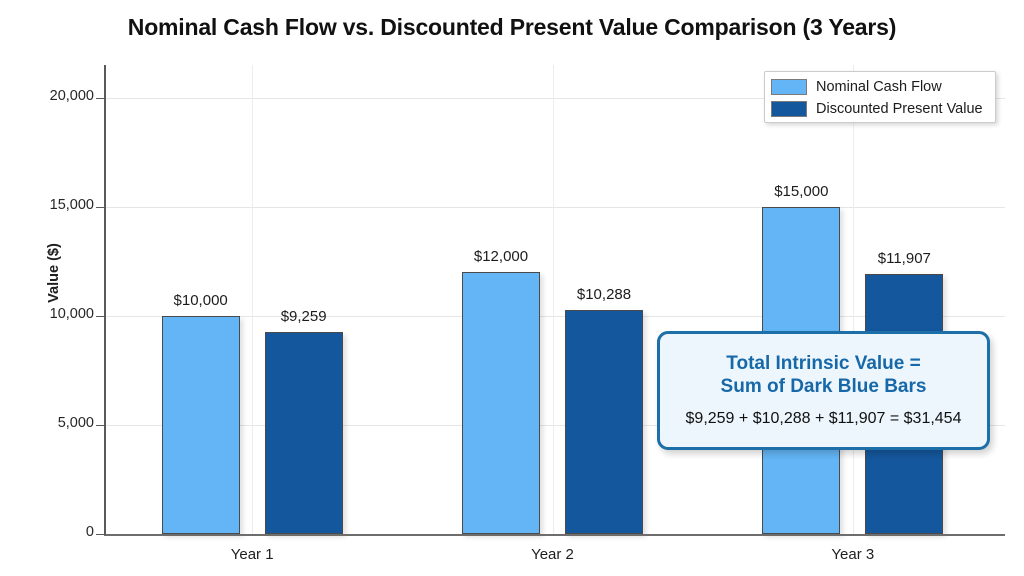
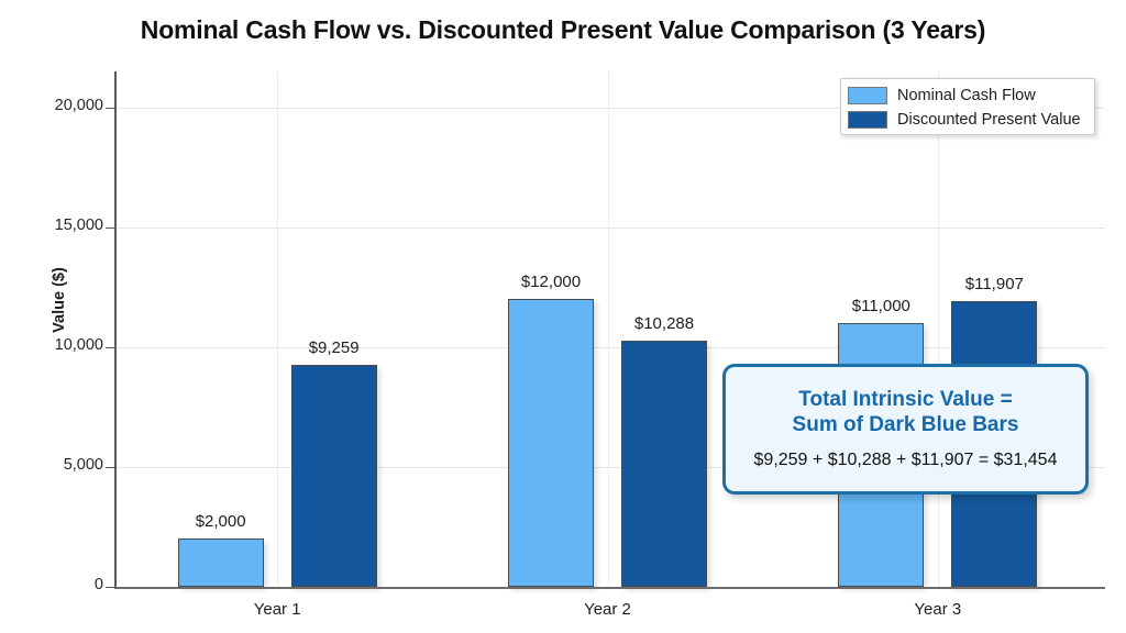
Nominal Cash Flow/Year 1: $10,000 -> $2,000
Nominal Cash Flow/Year 3: $15,000 -> $11,000
